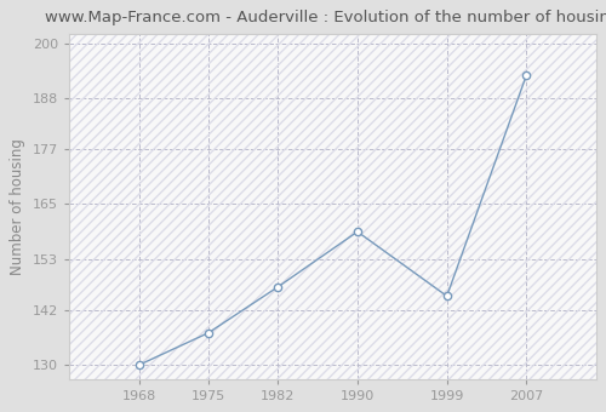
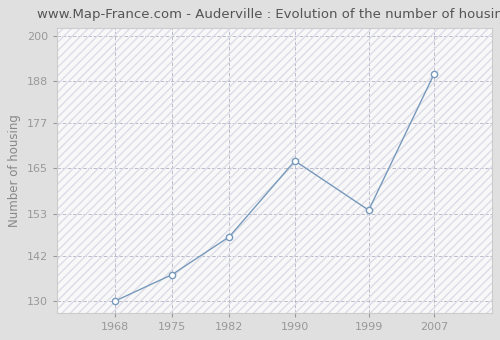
1990: 159 -> 167
1999: 145 -> 154
2007: 193 -> 190
